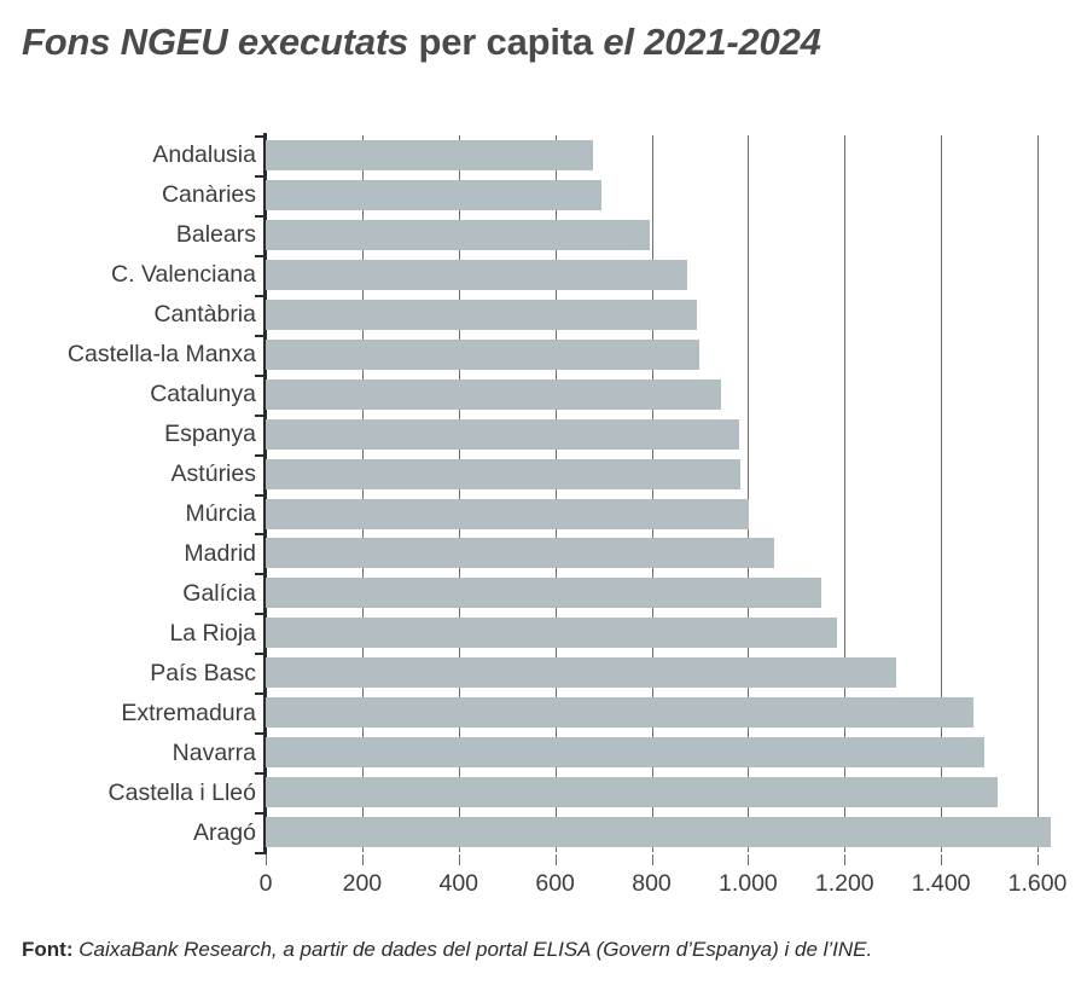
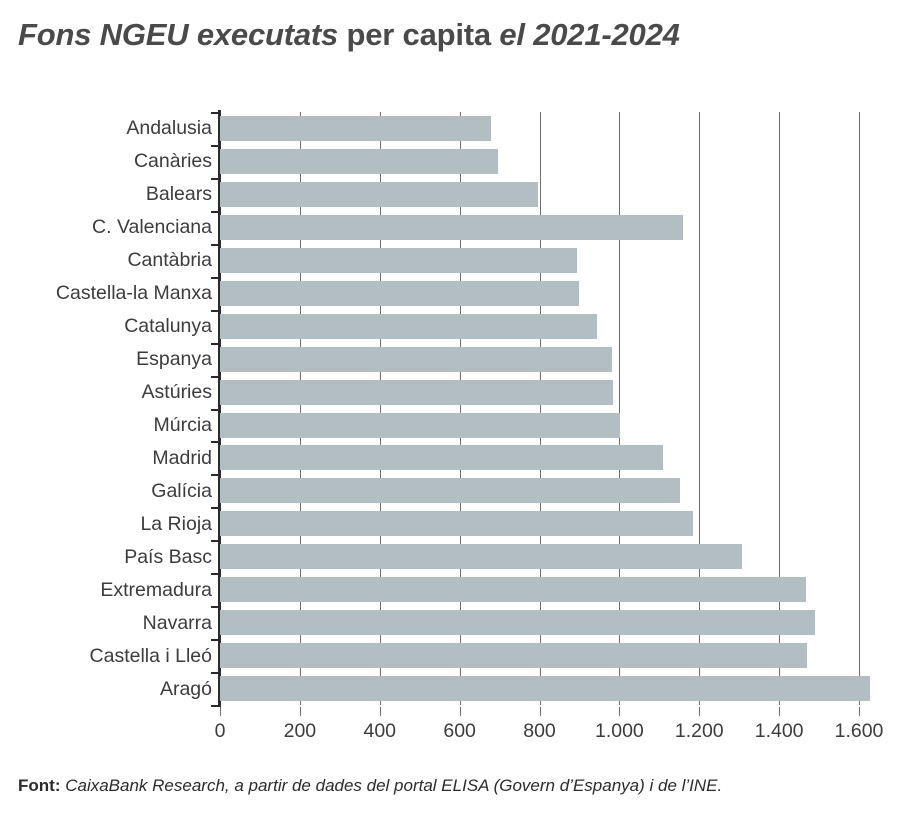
C. Valenciana: 880 -> 1160
Madrid: 1060 -> 1110
Castella i Lleó: 1520 -> 1470
